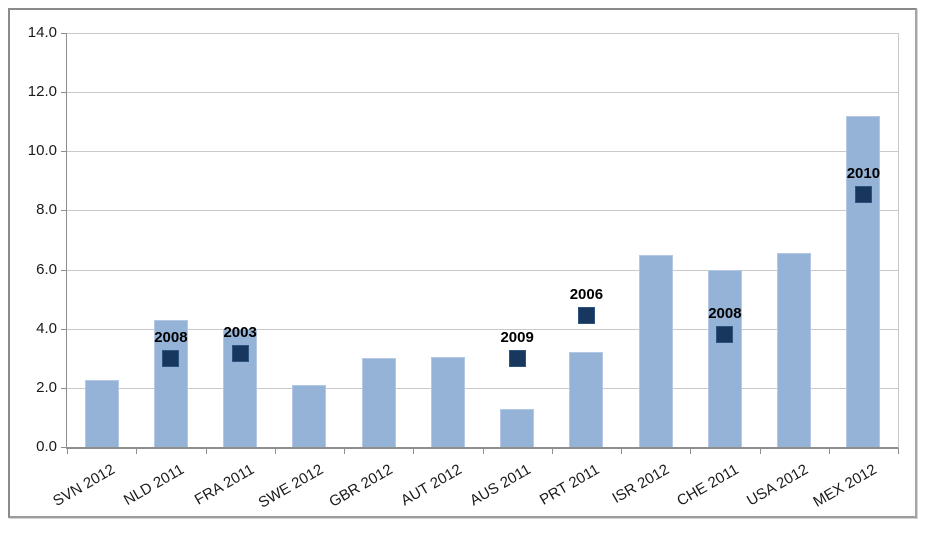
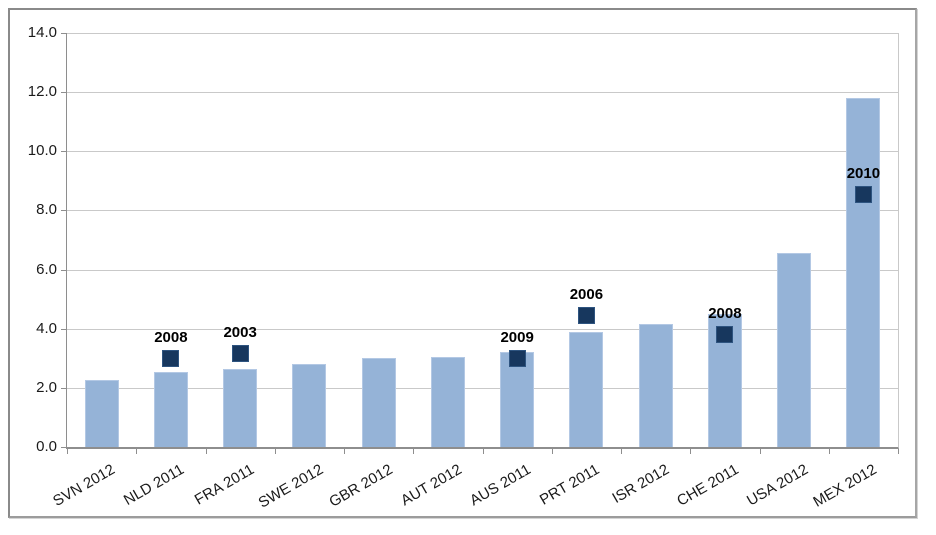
NLD 2011: 4.3 -> 2.5
FRA 2011: 4.0 -> 2.6
SWE 2012: 2.1 -> 2.8
AUS 2011: 1.3 -> 3.2
PRT 2011: 3.2 -> 3.9
ISR 2012: 6.5 -> 4.2
CHE 2011: 6.0 -> 4.5
MEX 2012: 11.2 -> 11.8
